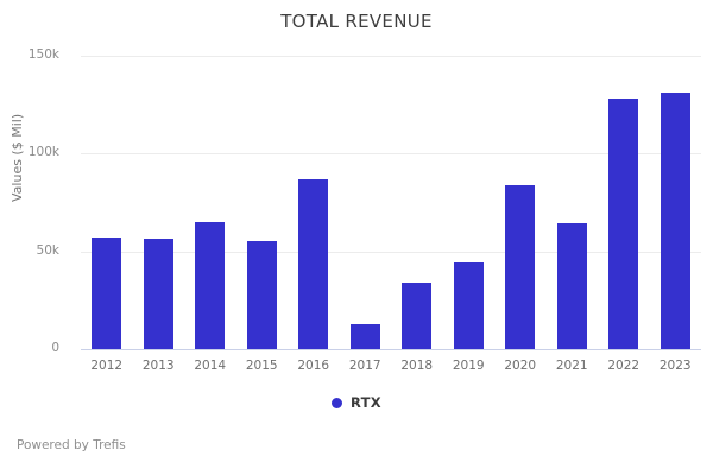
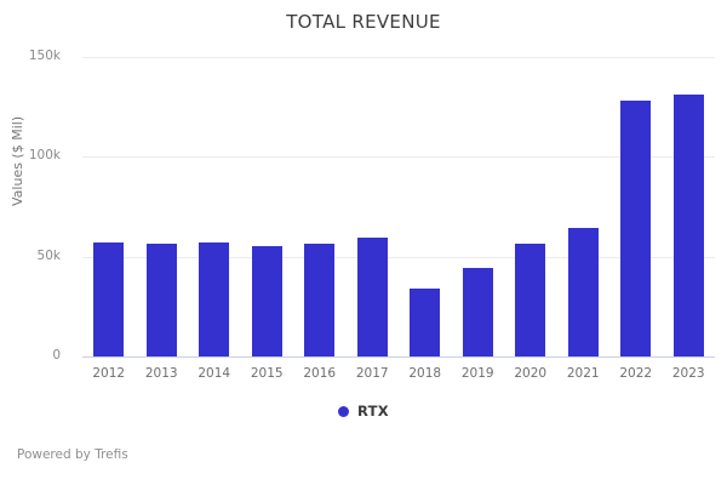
2014: 65k -> 57k
2016: 87k -> 57k
2017: 13k -> 60k
2020: 84k -> 57k
